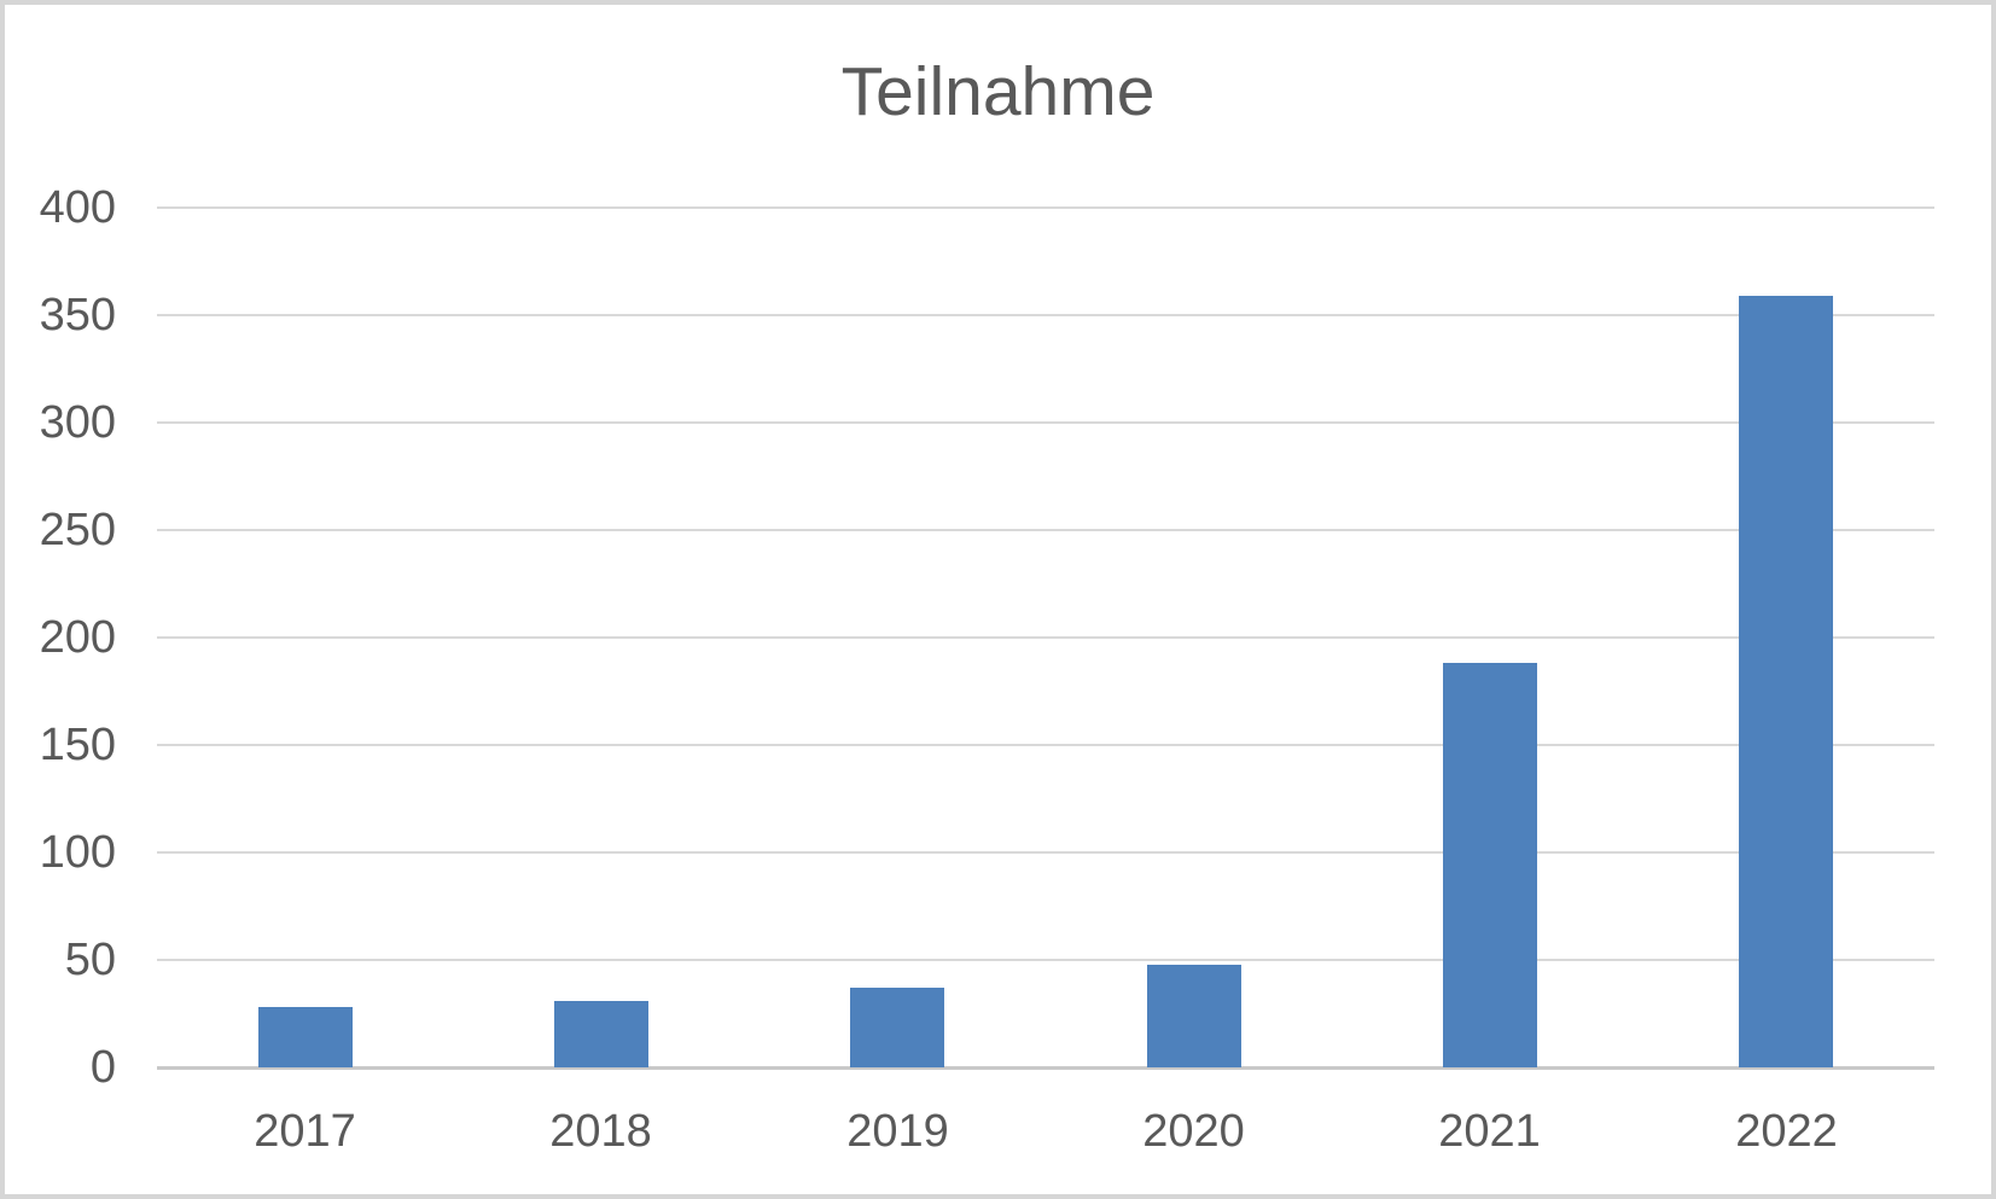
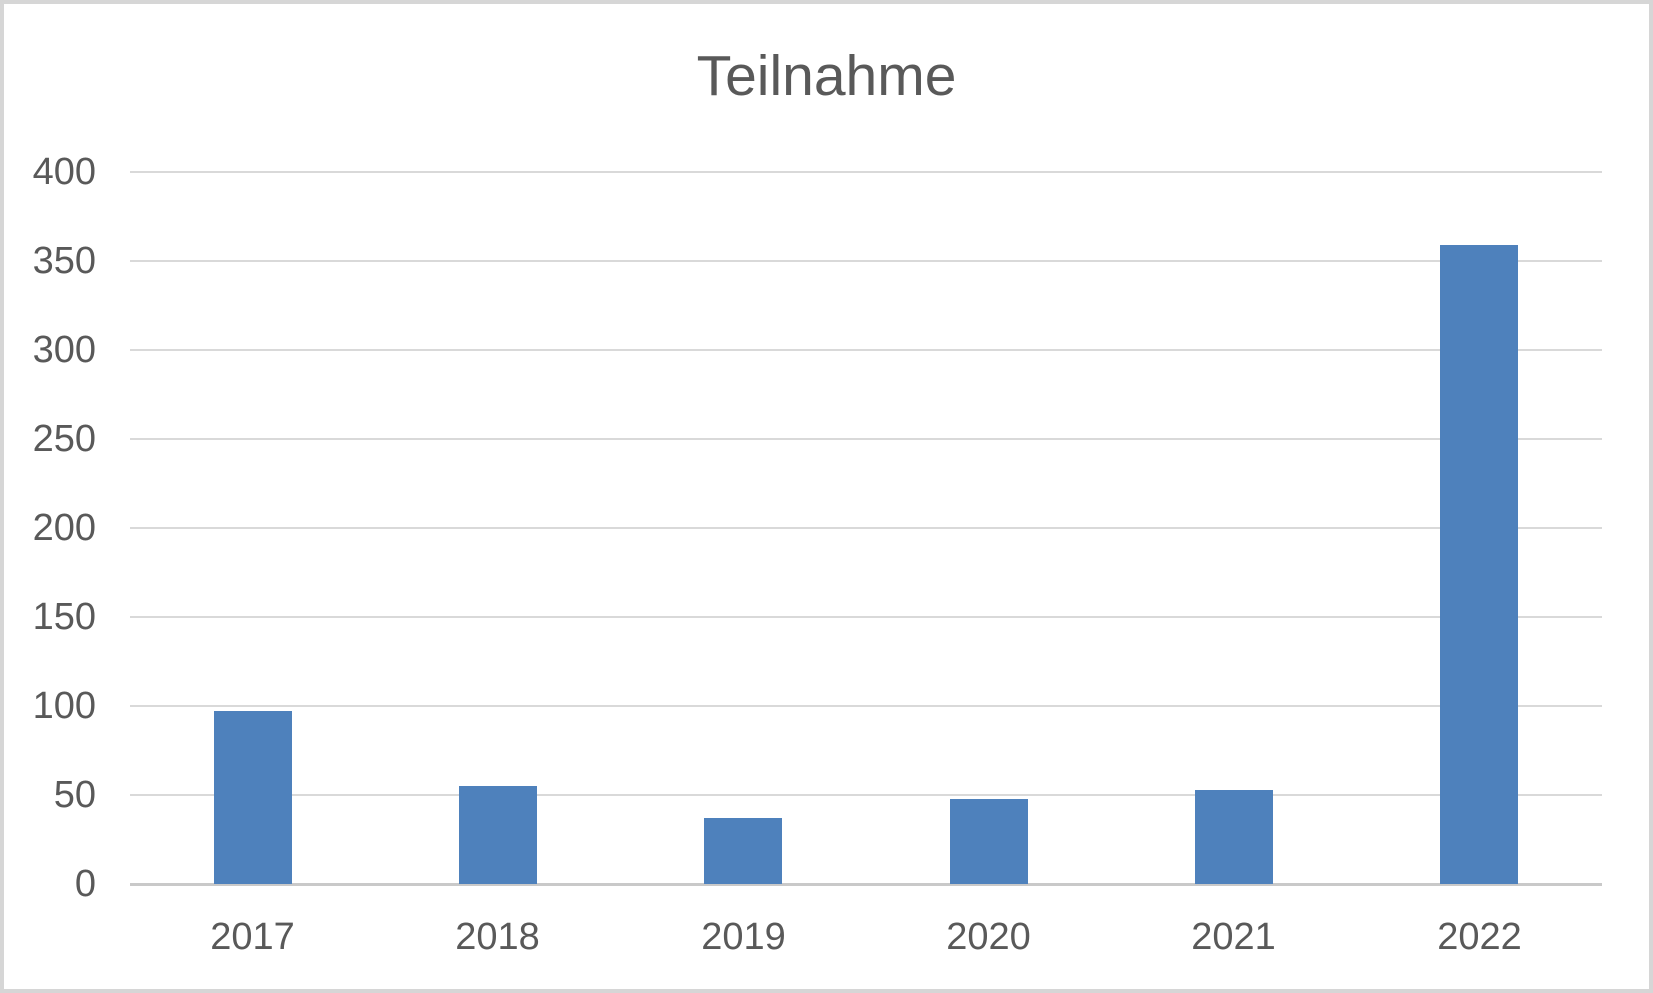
2017: 28 -> 97
2018: 31 -> 55
2021: 188 -> 53
